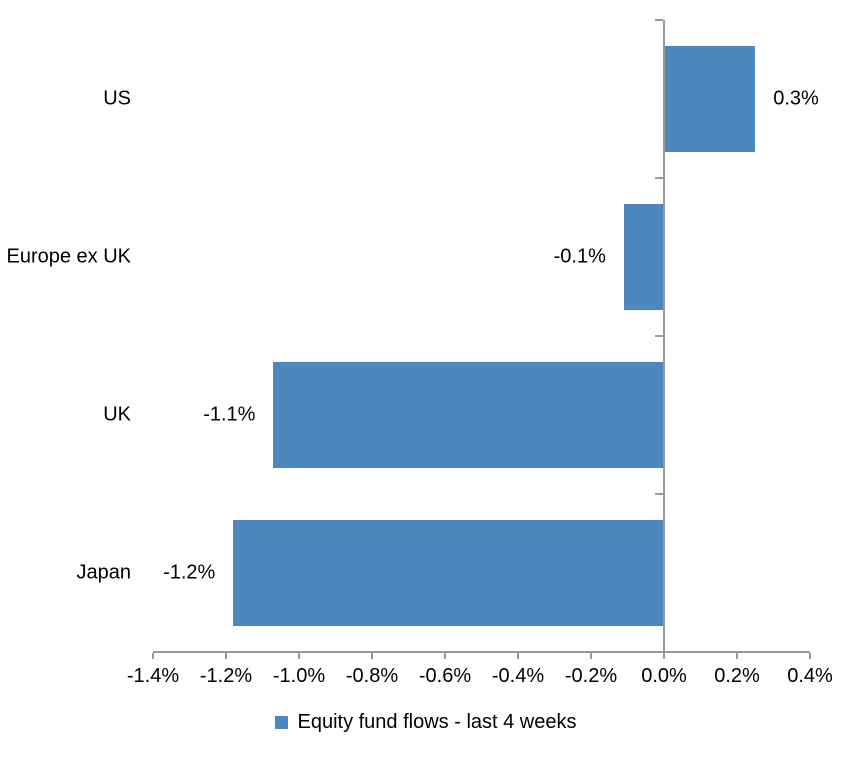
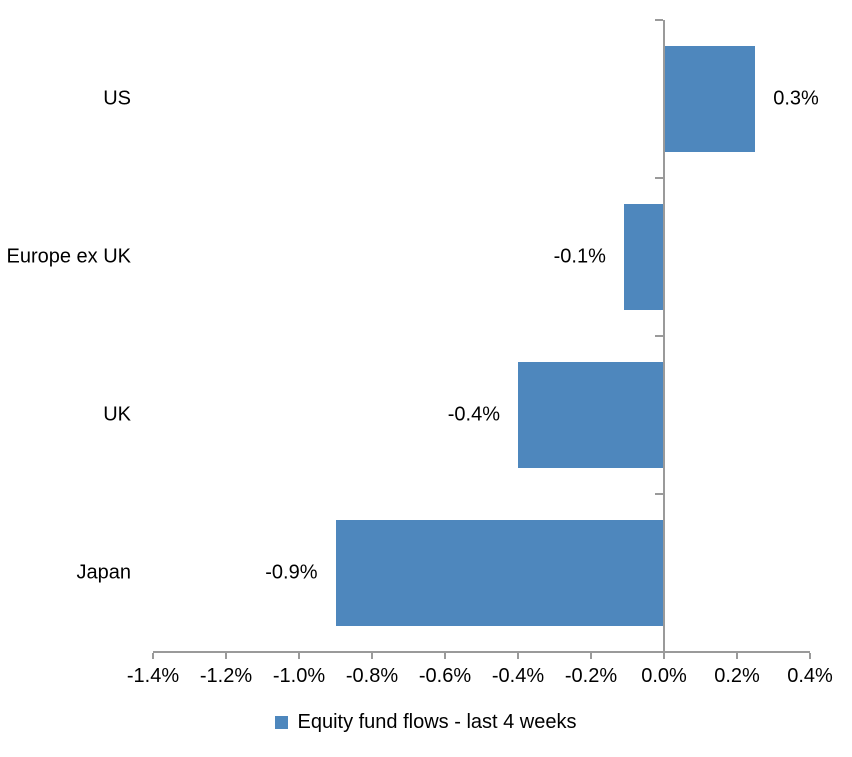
UK: -1.1% -> -0.4%
Japan: -1.2% -> -0.9%
